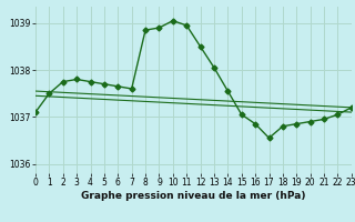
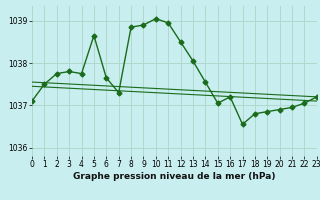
5: 1037.70 -> 1038.65
7: 1037.60 -> 1037.30
16: 1036.85 -> 1037.20
